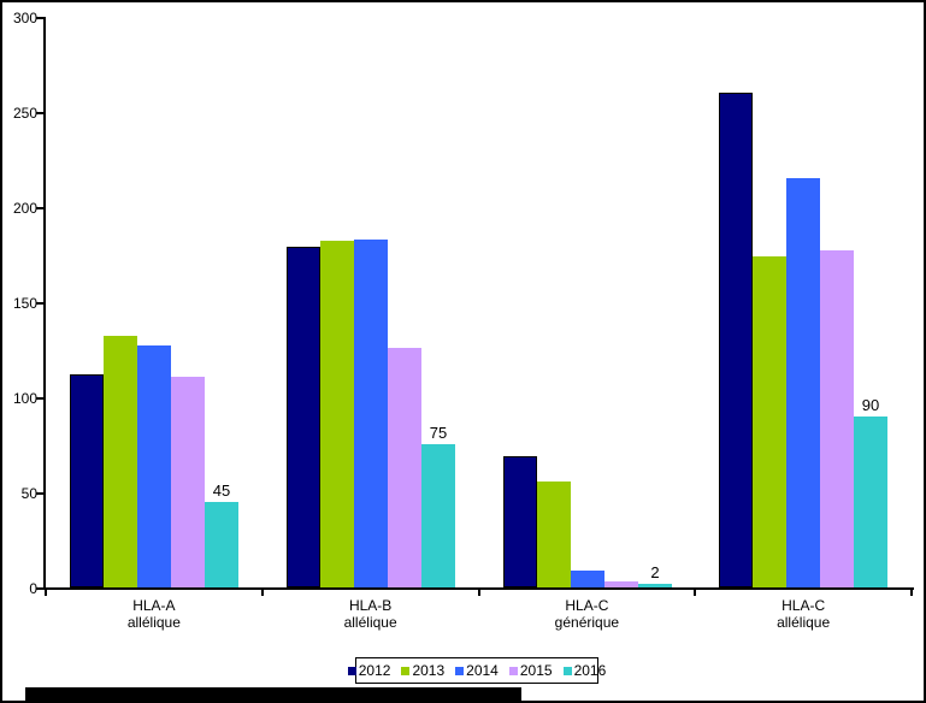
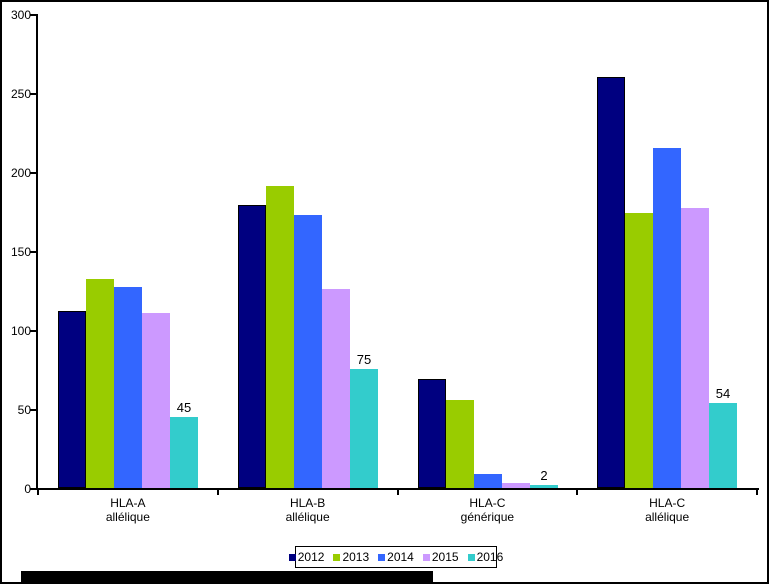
2013/HLA-B allélique: 182 -> 191
2014/HLA-B allélique: 183 -> 173
2016/HLA-C allélique: 90 -> 54
